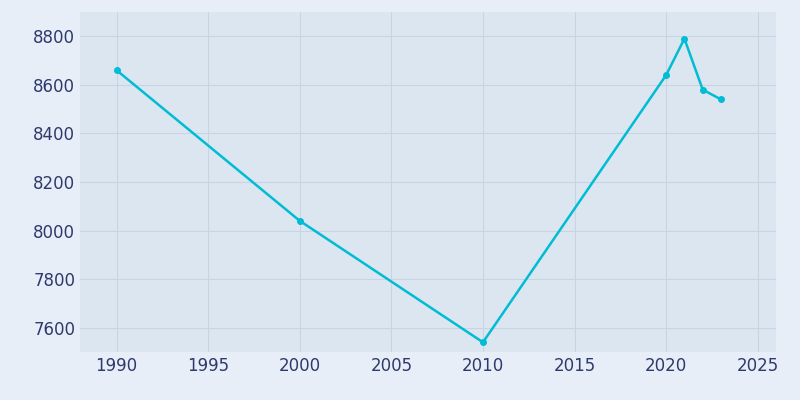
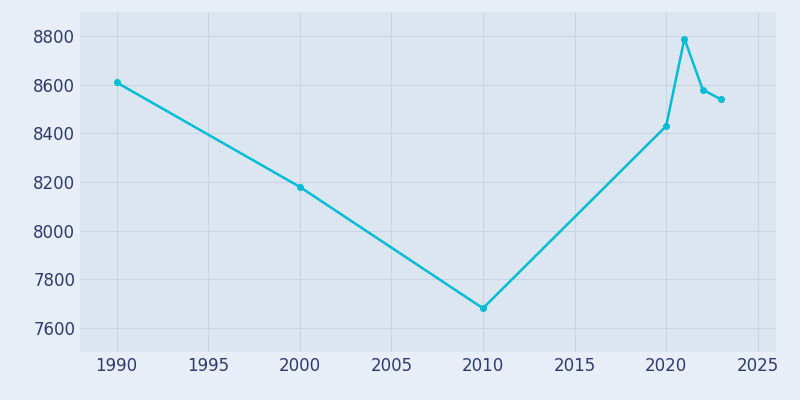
1990: 8660 -> 8610
2000: 8040 -> 8180
2010: 7540 -> 7680
2020: 8640 -> 8430
